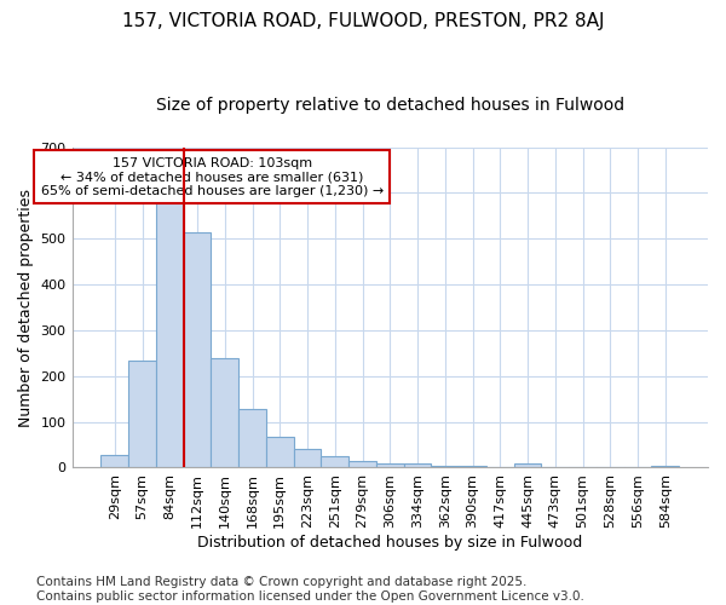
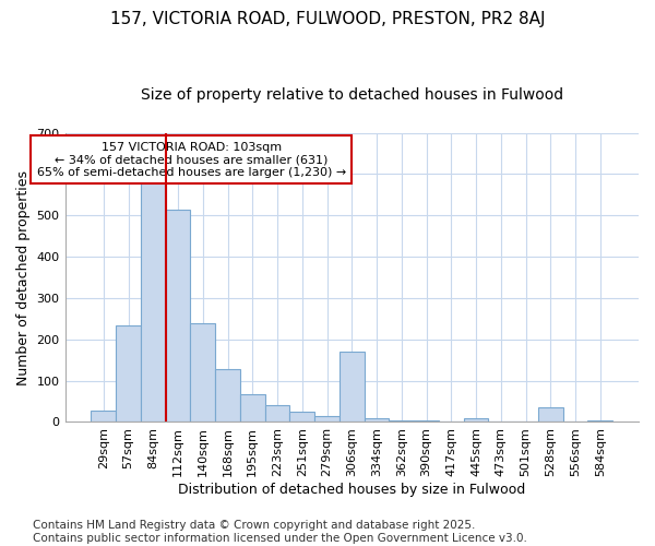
306sqm: 10 -> 170
528sqm: 1 -> 35
